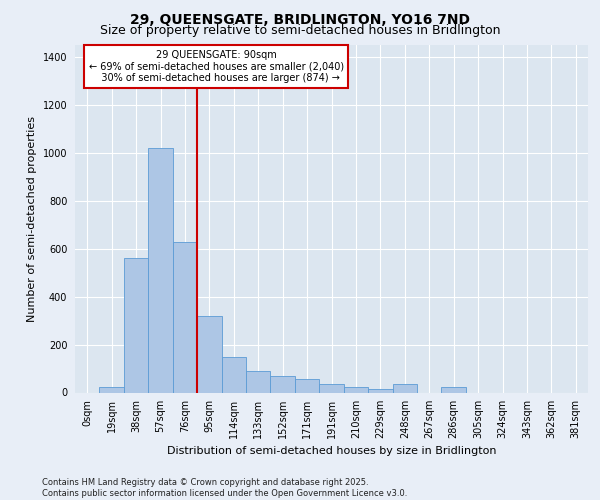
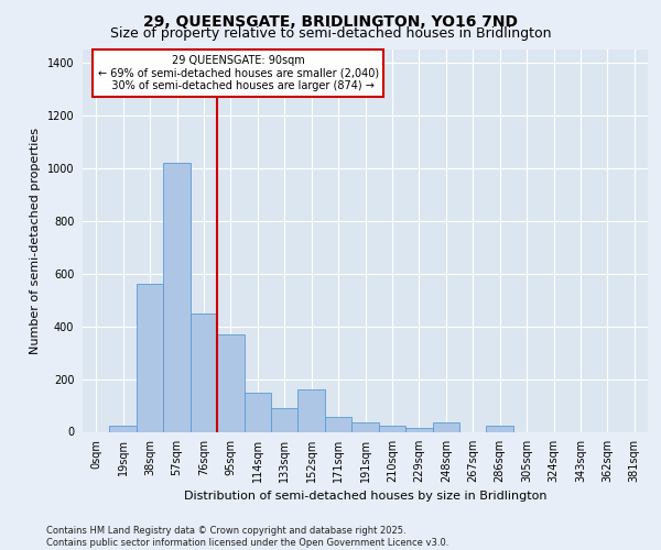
76sqm: 630 -> 450
95sqm: 320 -> 370
152sqm: 70 -> 160
